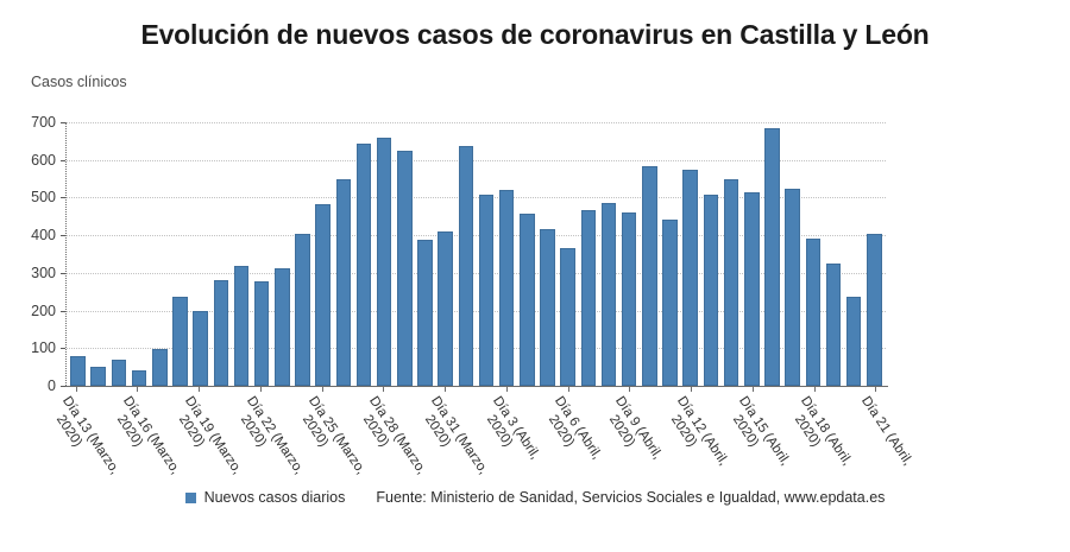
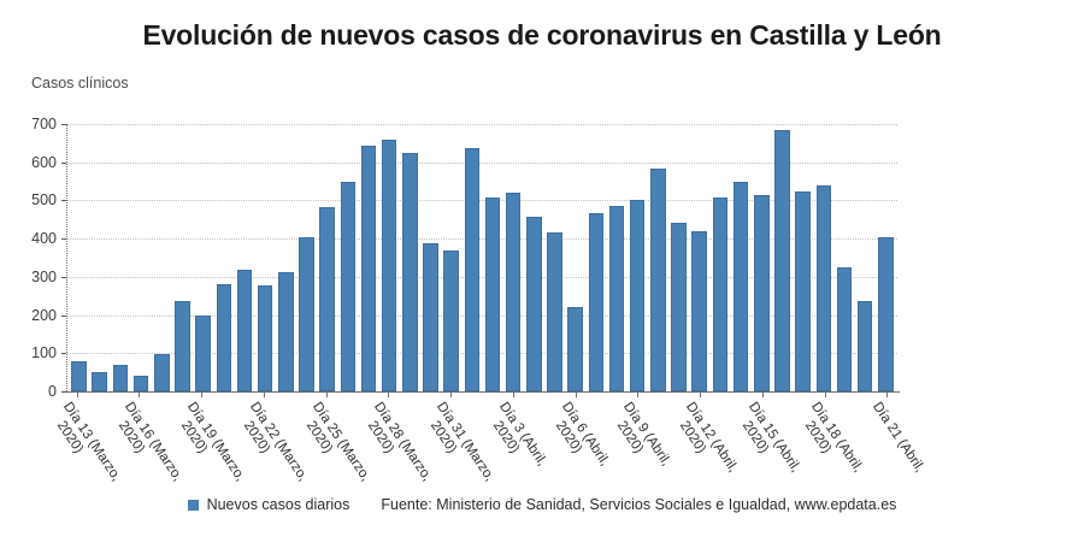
Día 31 (Marzo, 2020): 410 -> 370
Día 6 (Abril, 2020): 370 -> 220
Día 9 (Abril, 2020): 460 -> 500
Día 12 (Abril, 2020): 570 -> 420
Día 18 (Abril, 2020): 390 -> 540
